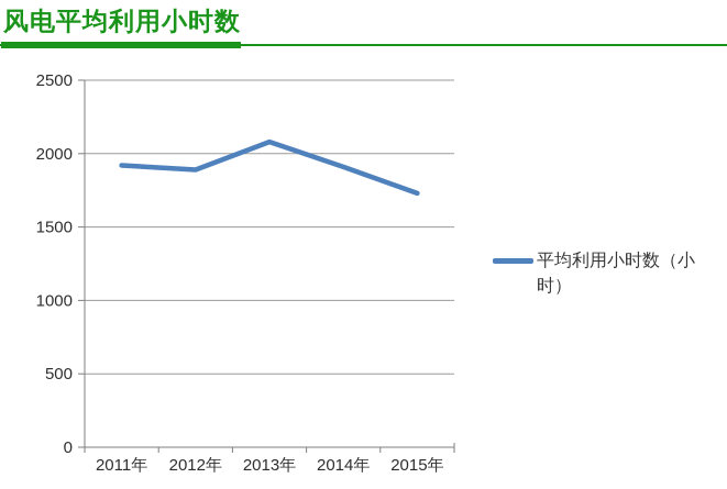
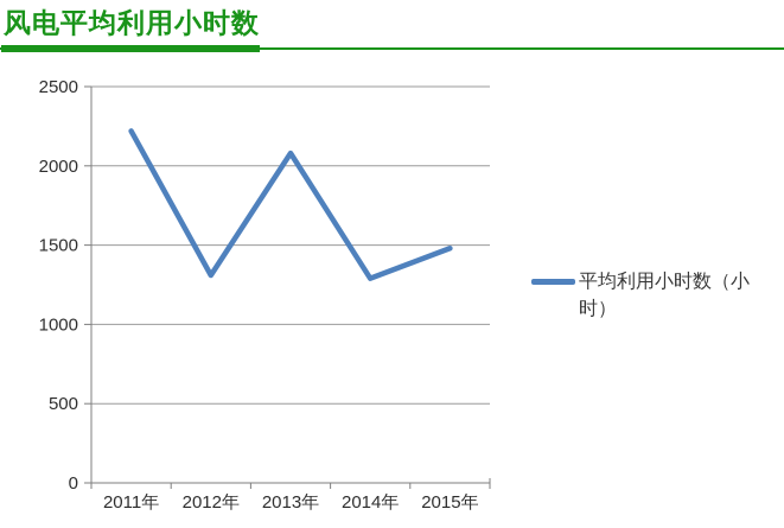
2011年: 1920 -> 2220
2012年: 1890 -> 1310
2014年: 1910 -> 1290
2015年: 1730 -> 1480
